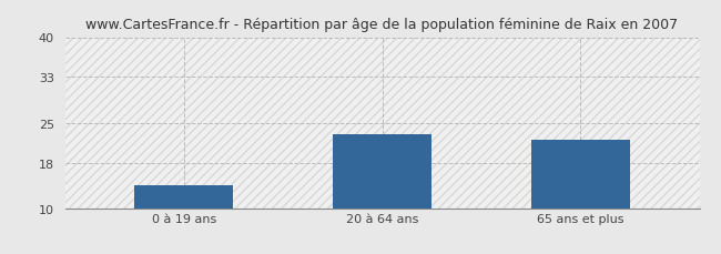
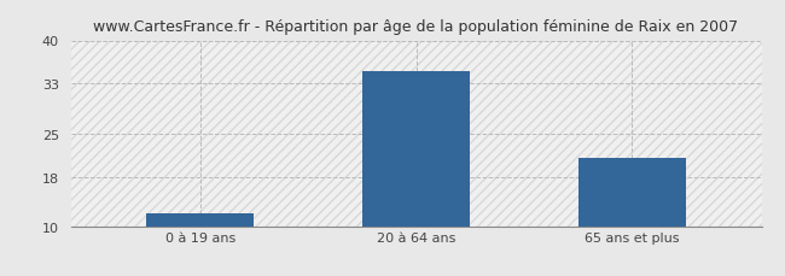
0 à 19 ans: 14 -> 12
20 à 64 ans: 23 -> 35
65 ans et plus: 22 -> 21
